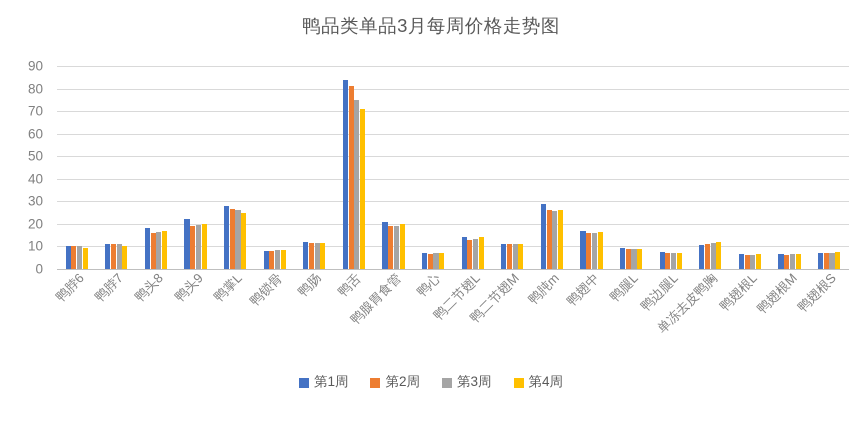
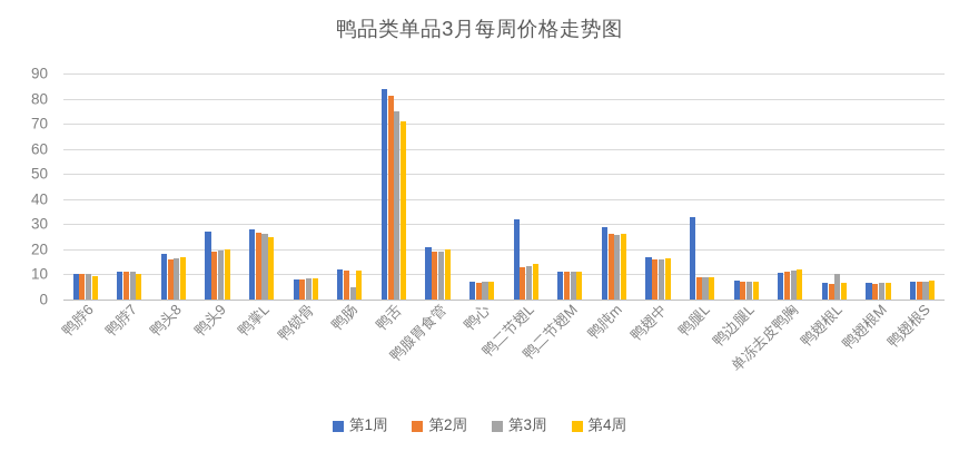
第1周/鸭头9: 22 -> 27
第3周/鸭肠: 12 -> 5
第1周/鸭二节翅L: 14 -> 32
第1周/鸭腿L: 10 -> 33
第3周/鸭翅根L: 6 -> 10
